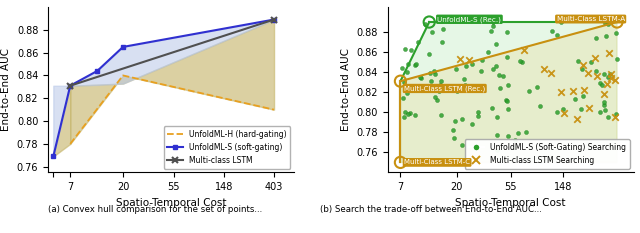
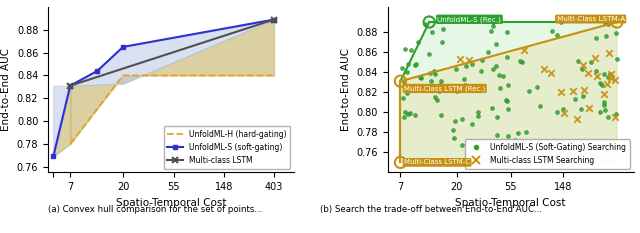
UnfoldML-H (hard-gating)/403: 0.81 -> 0.84
